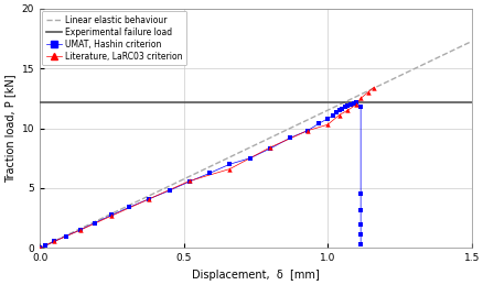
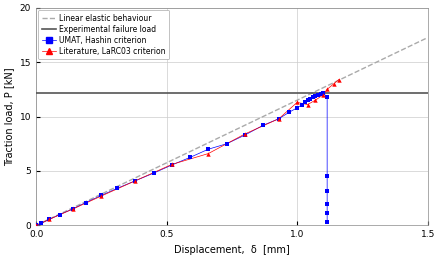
Literature, LaRC03 criterion/1.0: 10.3 -> 11.3
